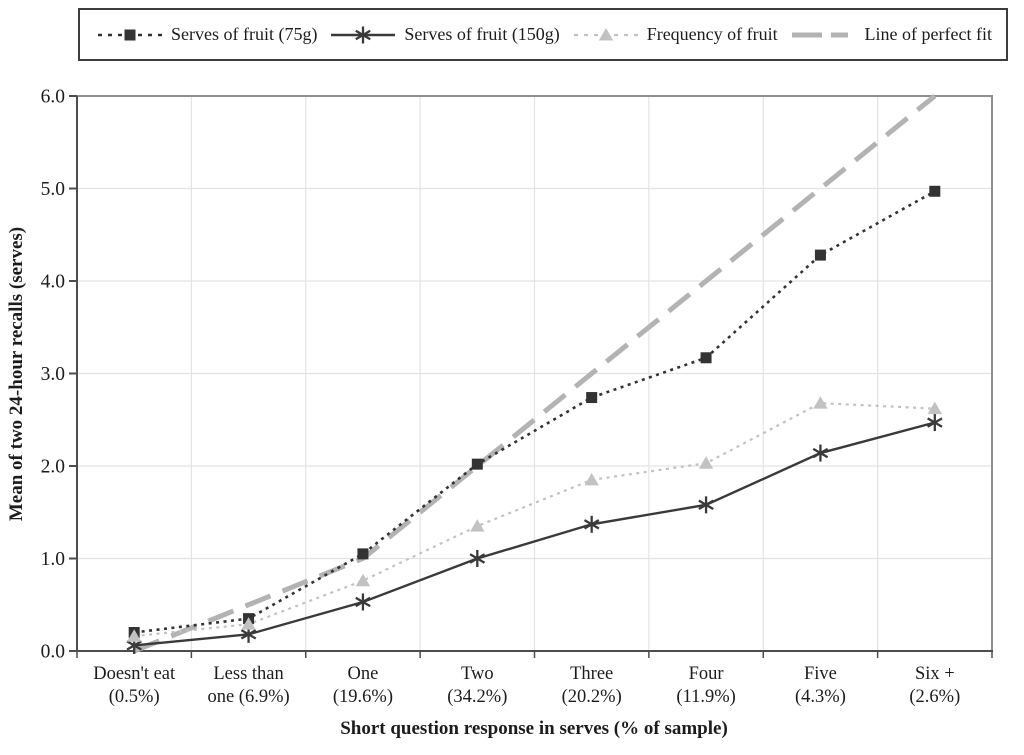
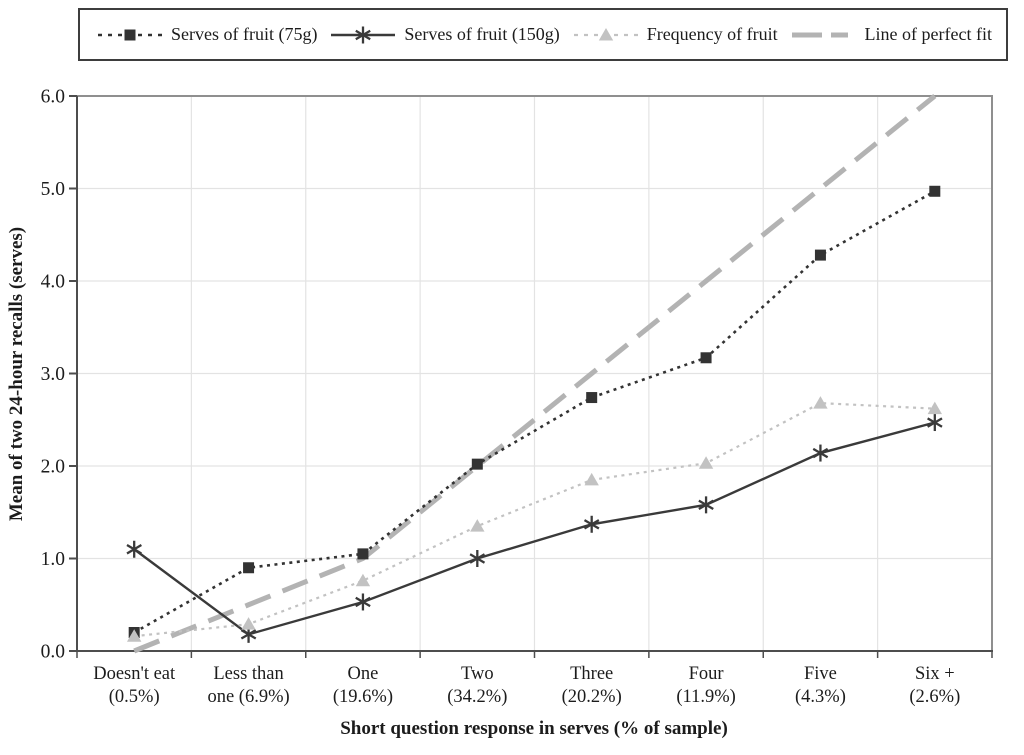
Serves of fruit (150g)/Doesn't eat (0.5%): 0.1 -> 1.1
Serves of fruit (75g)/Less than one (6.9%): 0.3 -> 0.9
